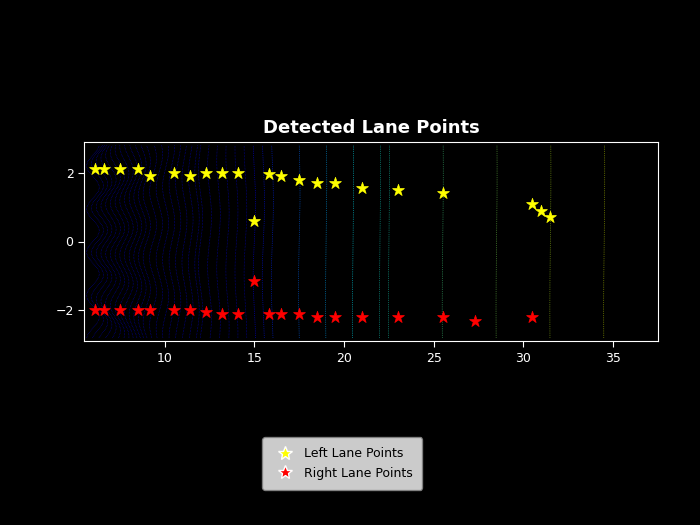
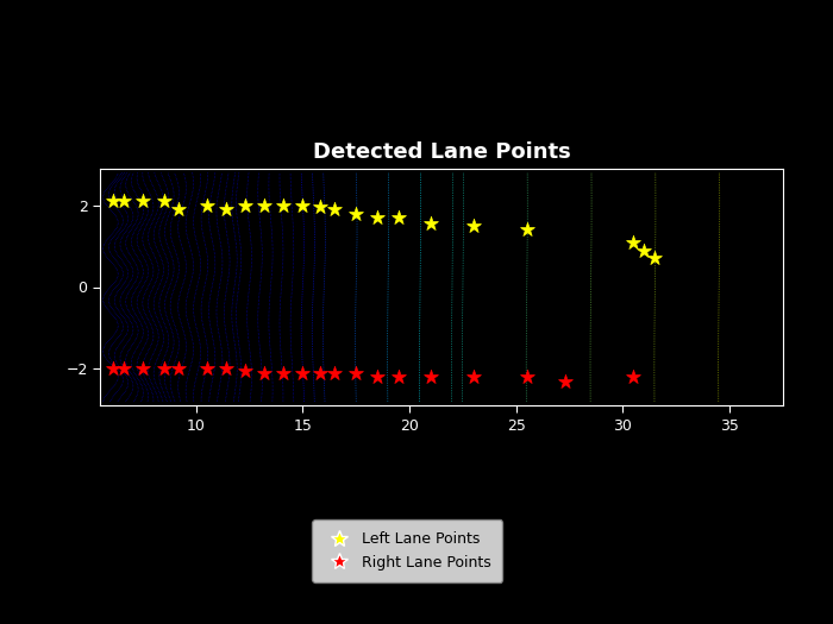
Left Lane Points/15: 0.60 -> 2.00
Right Lane Points/15: -1.15 -> -2.10
